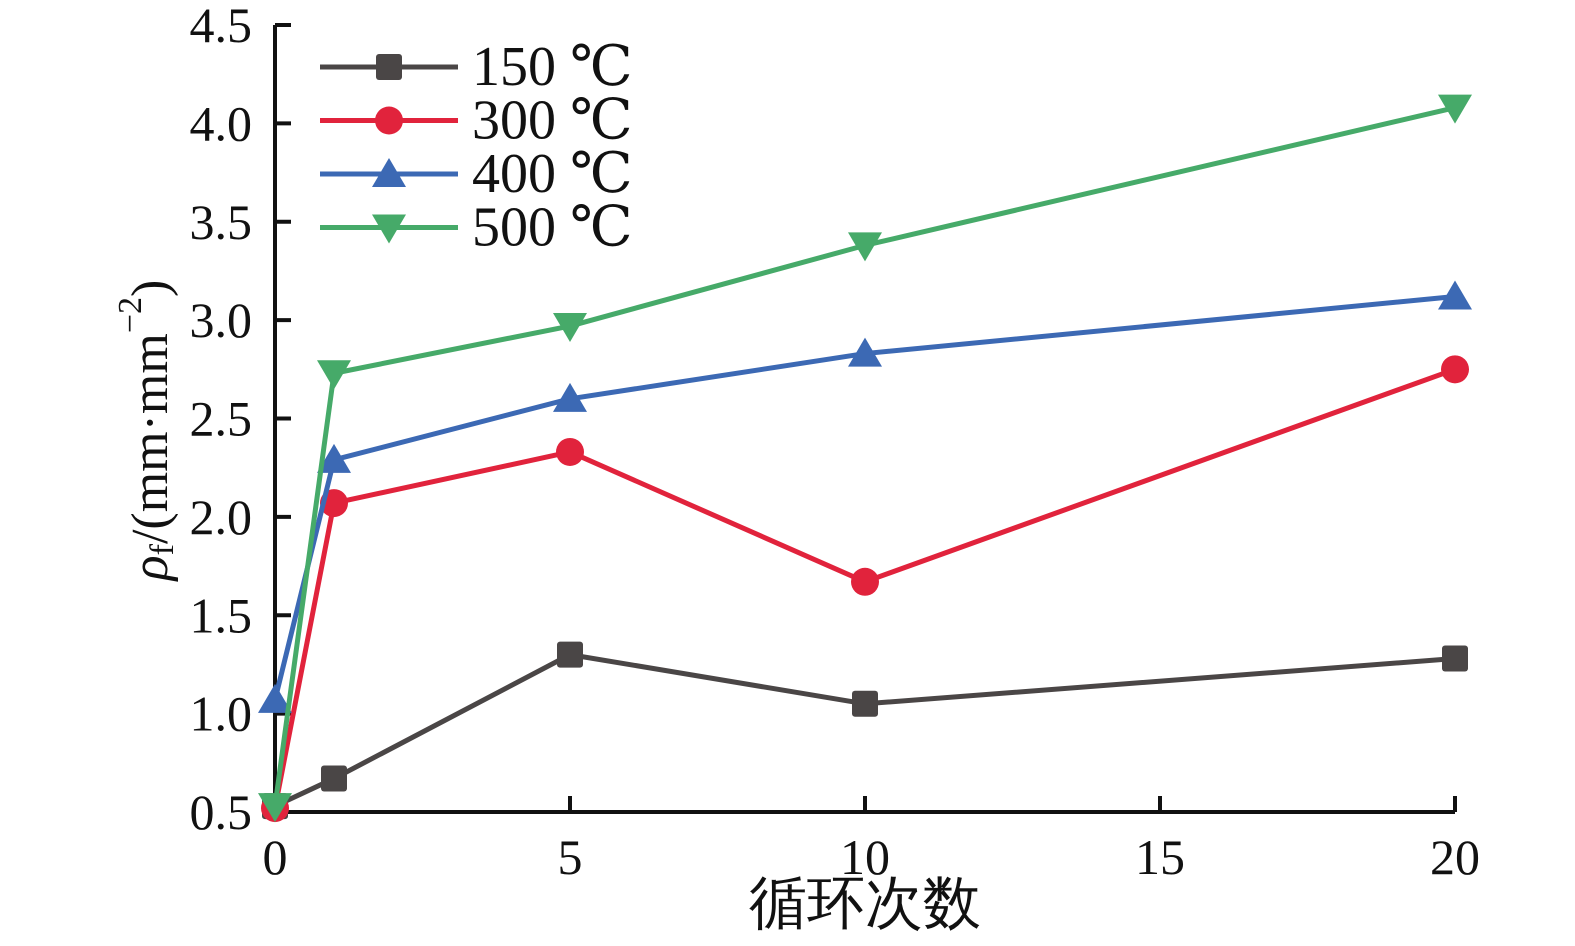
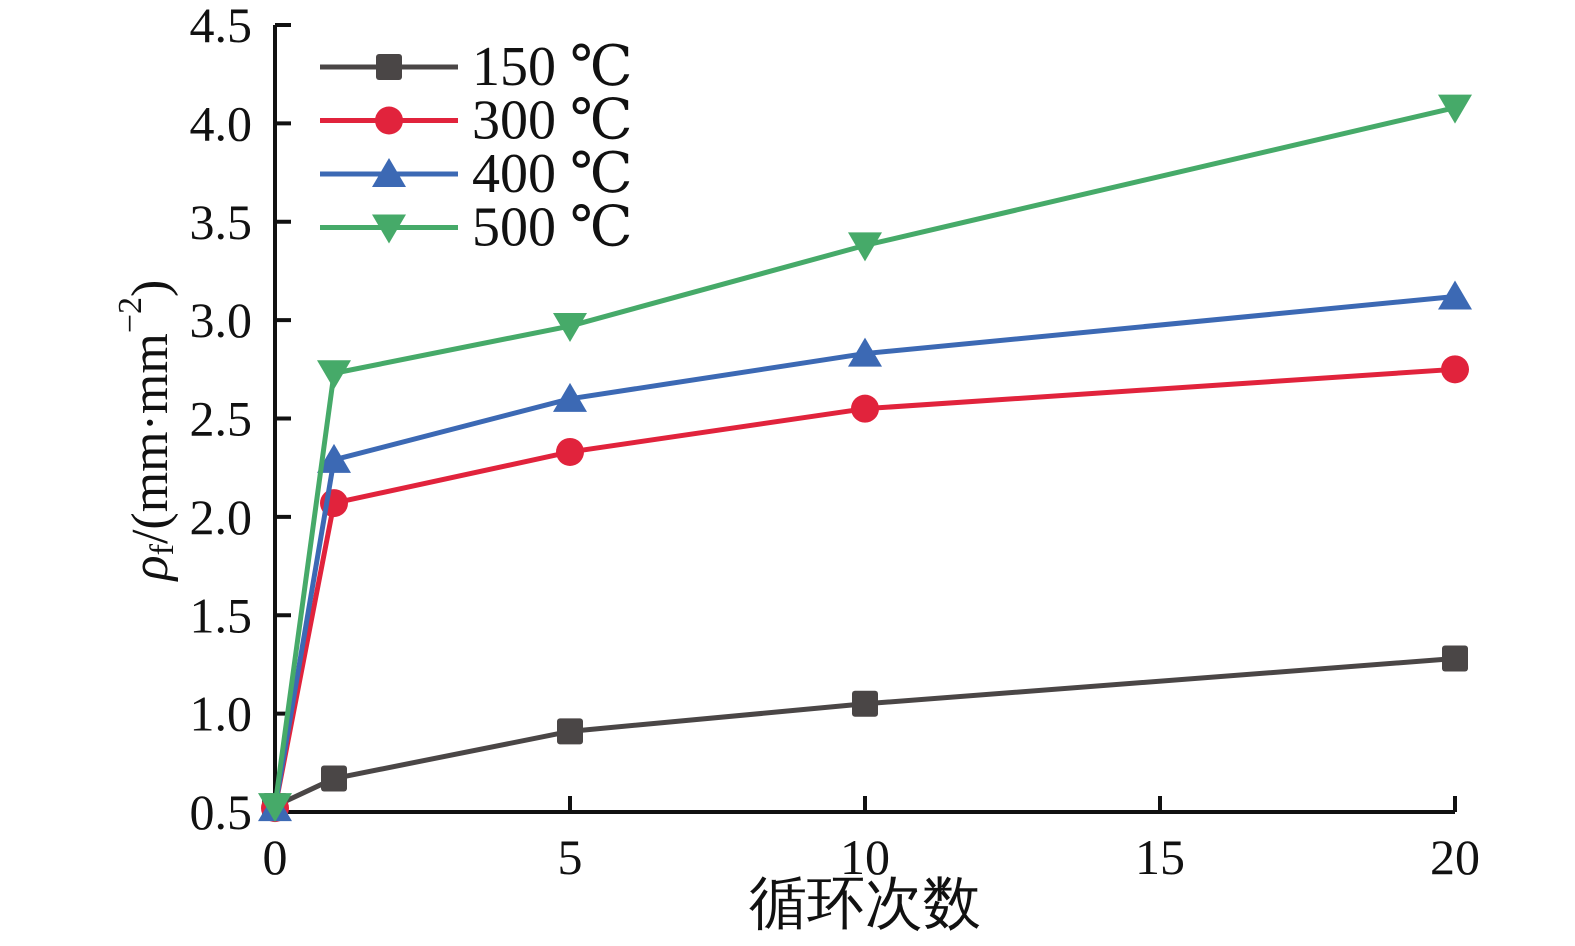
400 ℃/0: 1.07 -> 0.52
150 ℃/5: 1.30 -> 0.91
300 ℃/10: 1.67 -> 2.55
